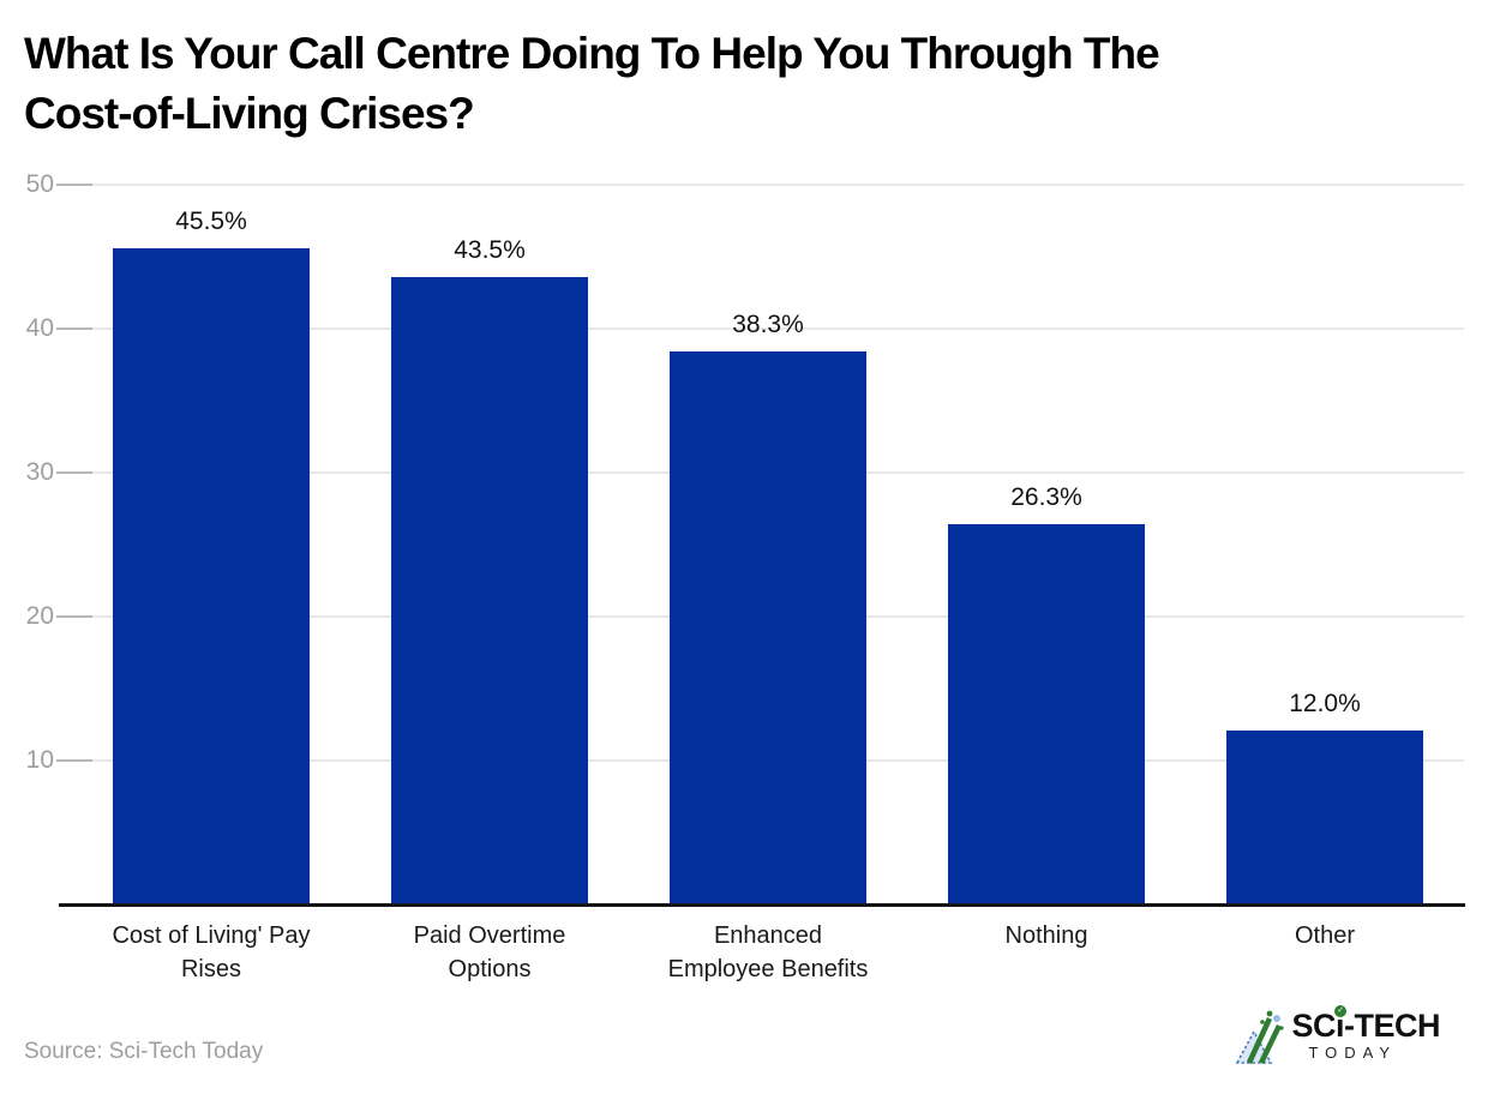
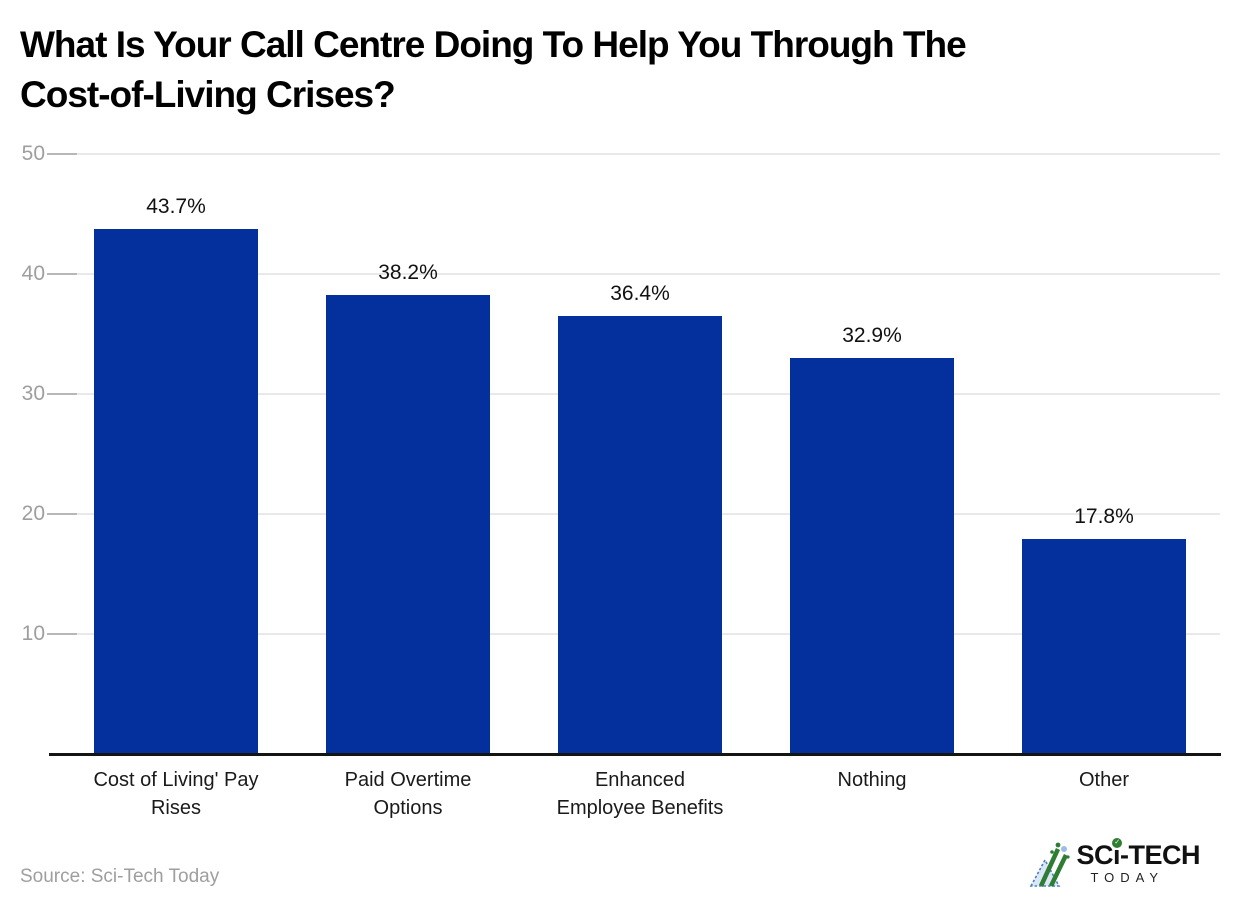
Cost of Living' Pay Rises: 45.5% -> 43.7%
Paid Overtime Options: 43.5% -> 38.2%
Enhanced Employee Benefits: 38.3% -> 36.4%
Nothing: 26.3% -> 32.9%
Other: 12.0% -> 17.8%
